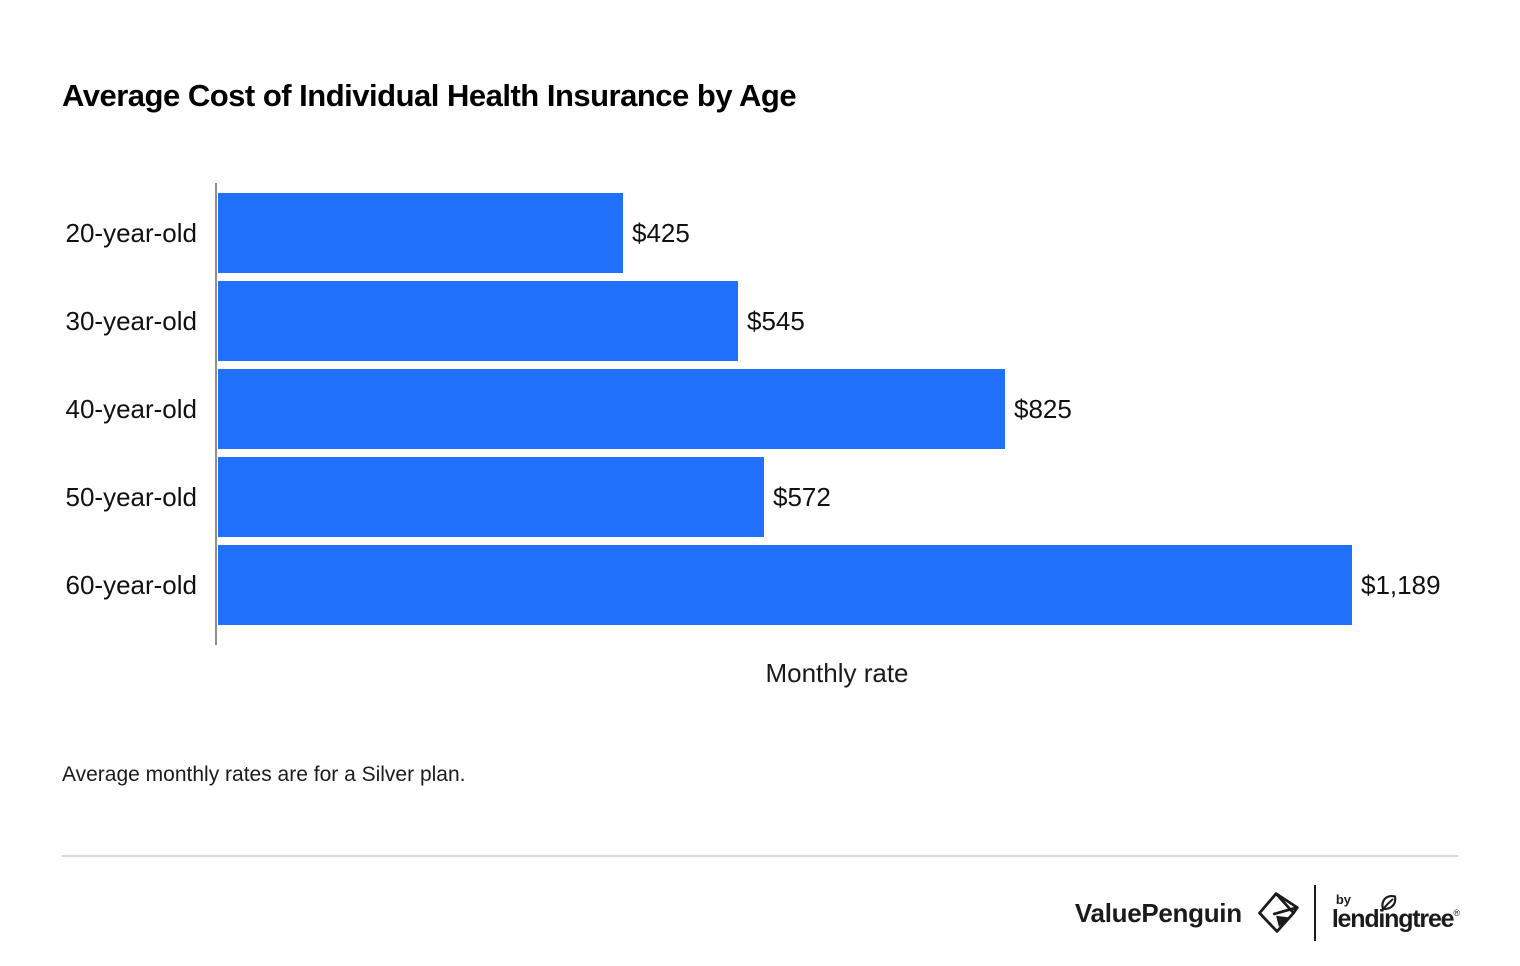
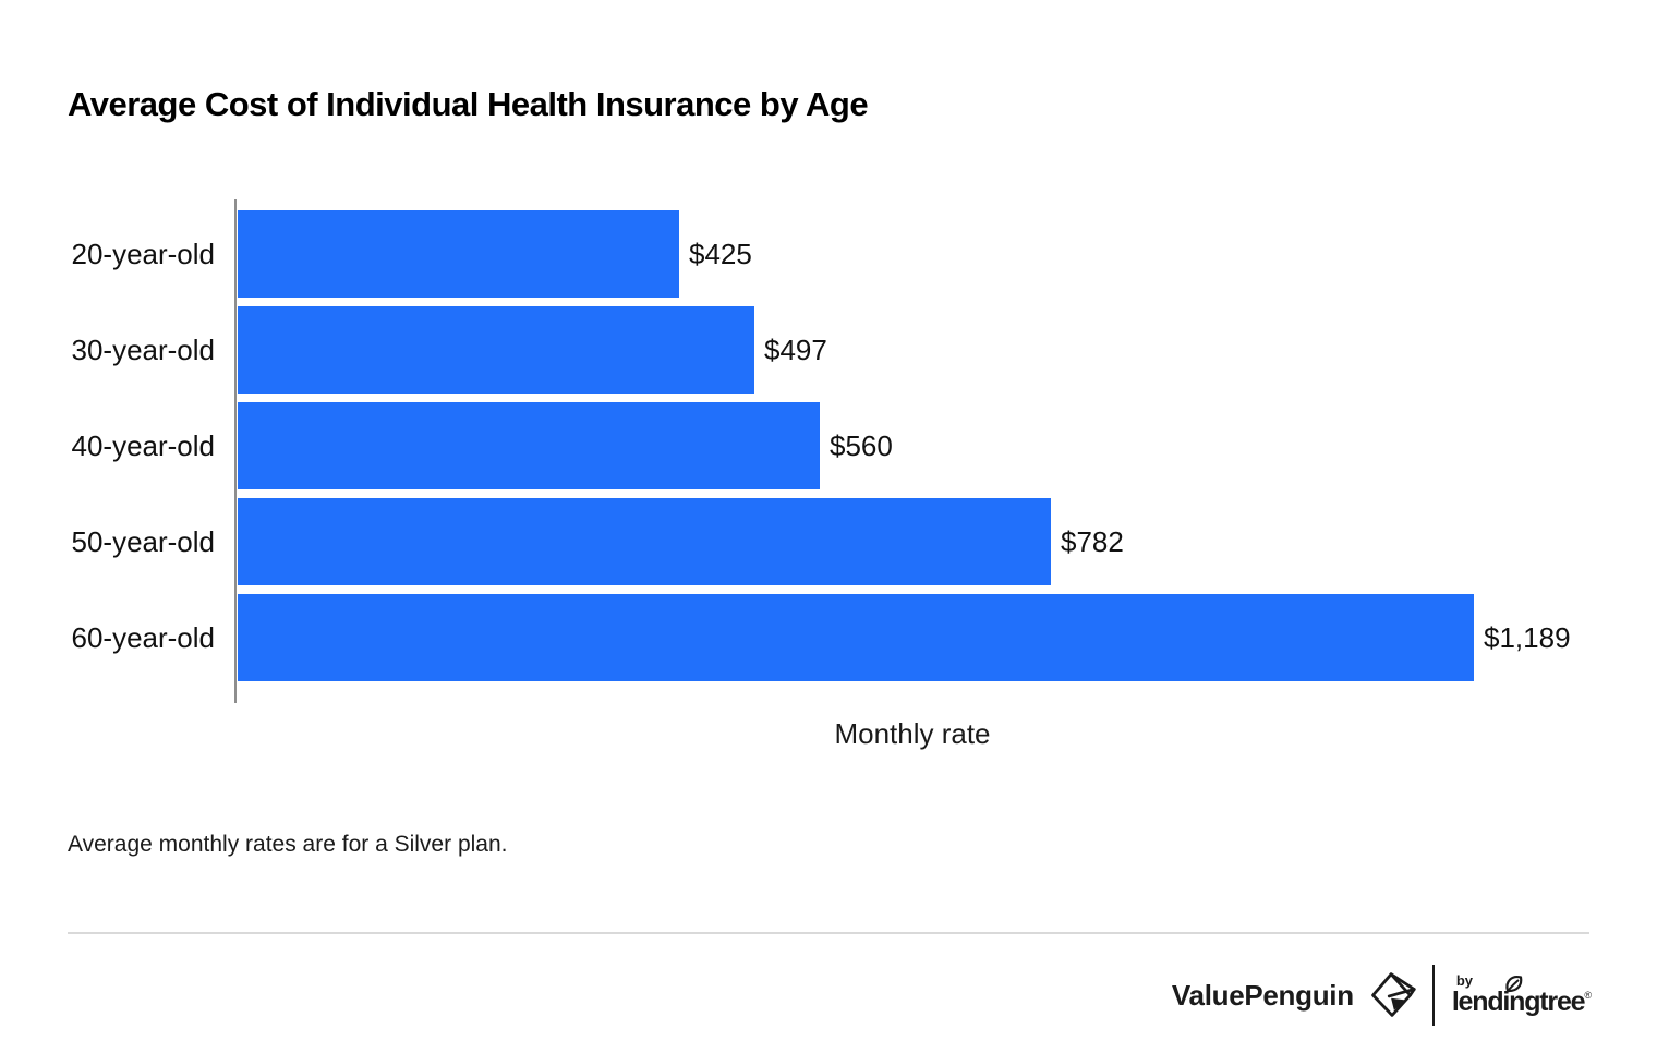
30-year-old: $545 -> $497
40-year-old: $825 -> $560
50-year-old: $572 -> $782
